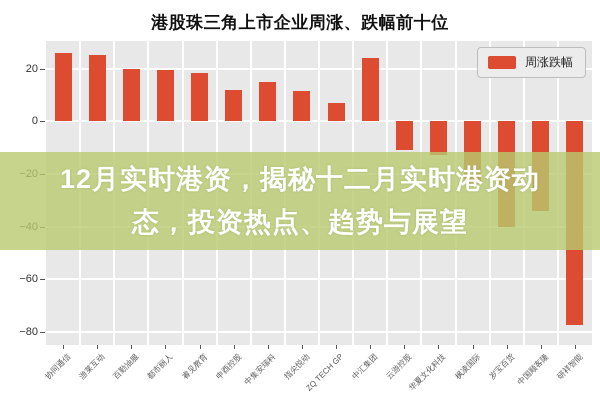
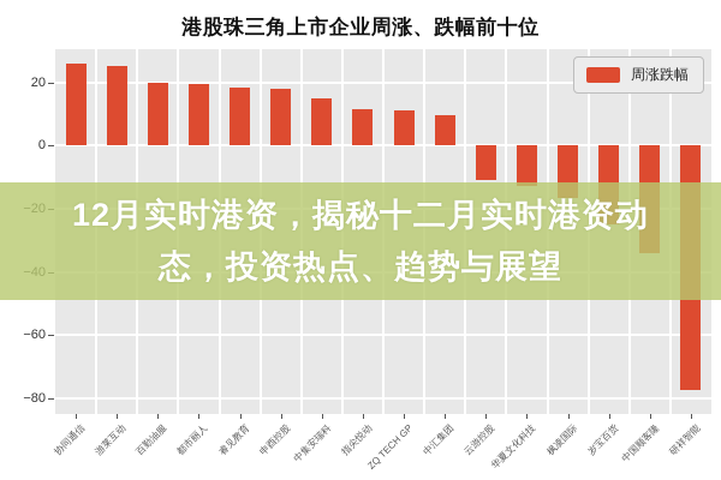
申酉控股: 12 -> 18
ZQ TECH GP: 7 -> 11
中汇集团: 24 -> 10
枫凌国际: -24 -> -16
岁宝百货: -40 -> -25
